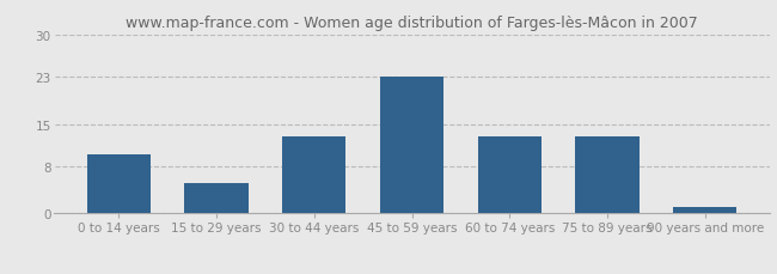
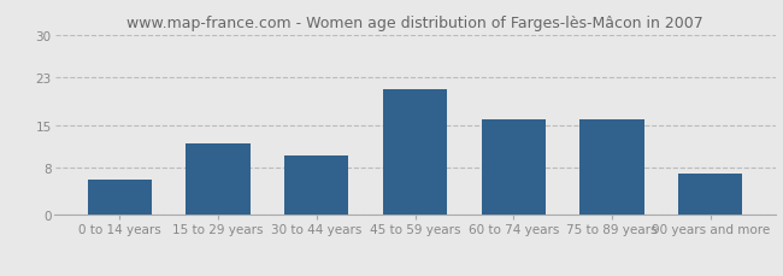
0 to 14 years: 10 -> 6
15 to 29 years: 5 -> 12
30 to 44 years: 13 -> 10
45 to 59 years: 23 -> 21
60 to 74 years: 13 -> 16
75 to 89 years: 13 -> 16
90 years and more: 1 -> 7
